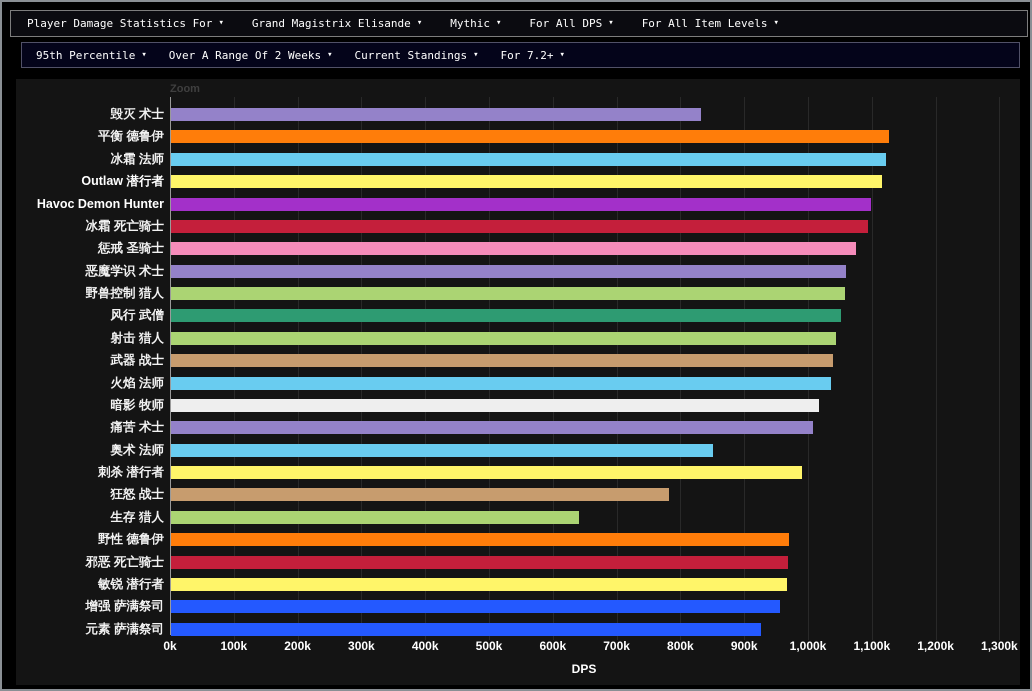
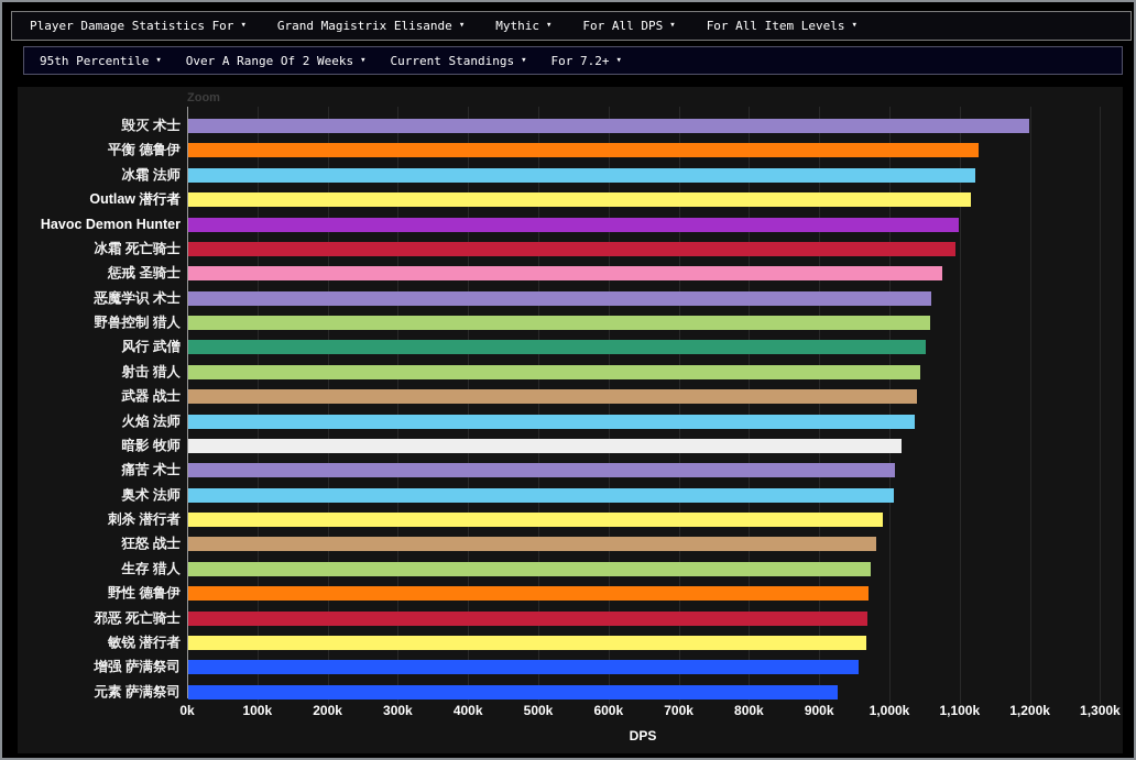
毁灭 术士: 830k -> 1200k
奥术 法师: 850k -> 1000k
狂怒 战士: 780k -> 980k
生存 猎人: 640k -> 970k
